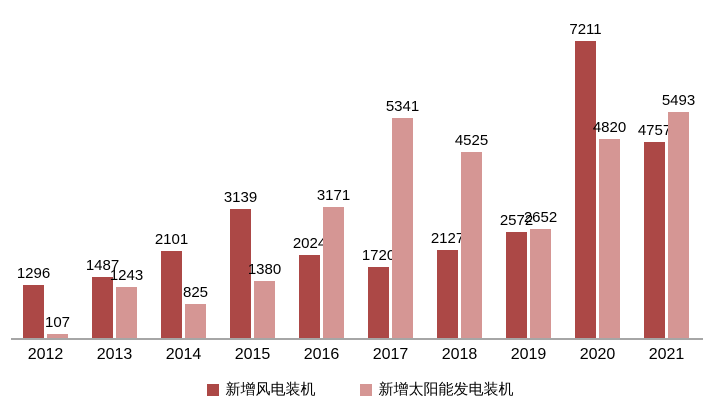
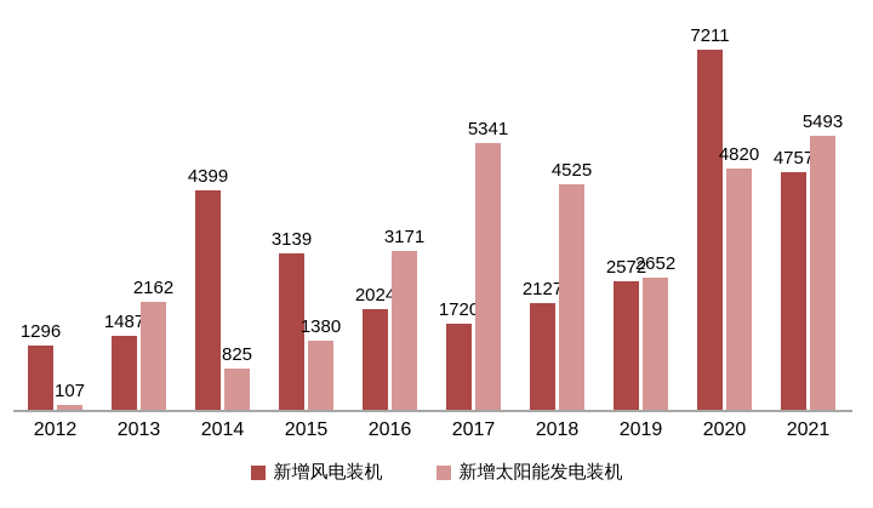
新增太阳能发电装机/2013: 1243 -> 2162
新增风电装机/2014: 2101 -> 4399
